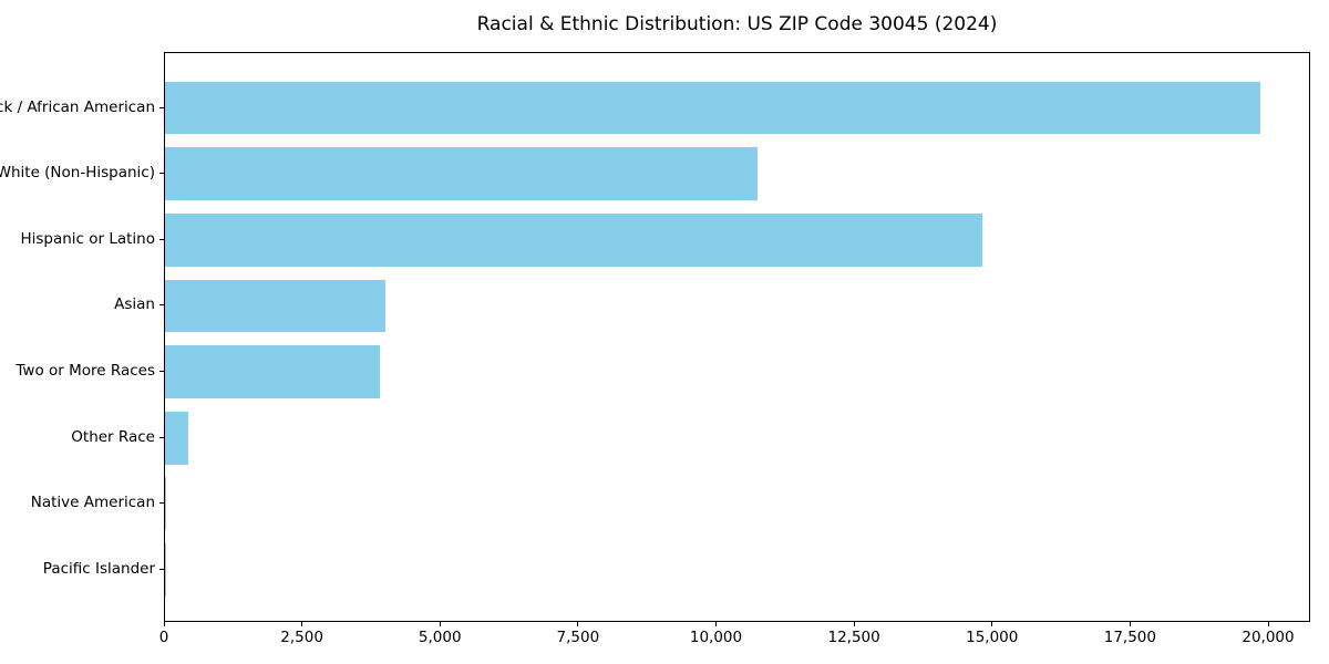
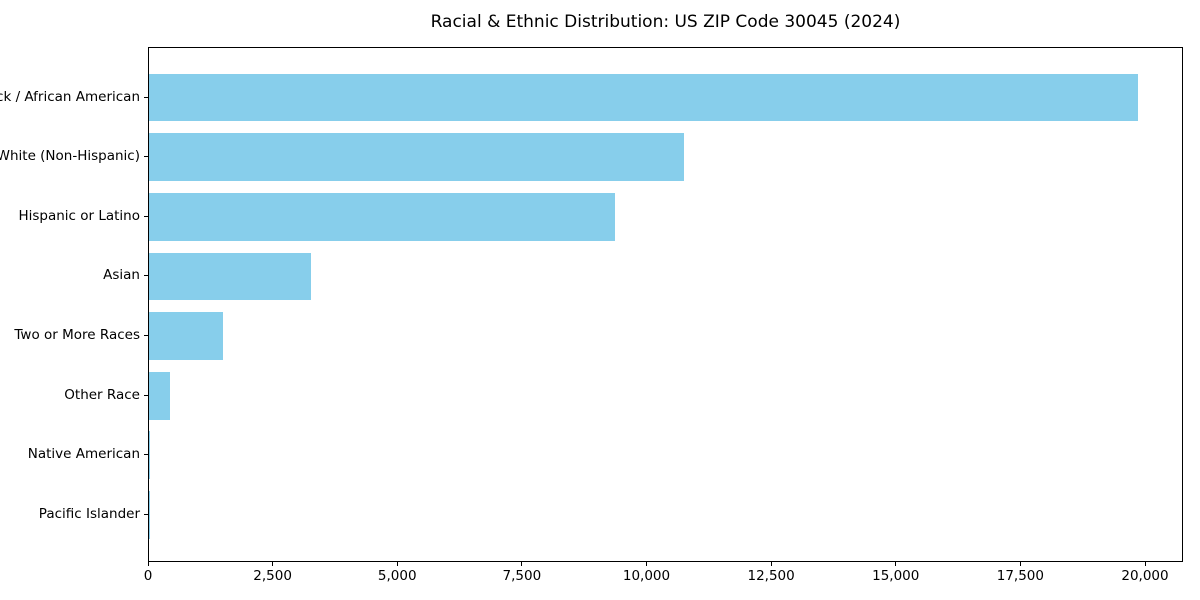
Hispanic or Latino: 14800 -> 9400
Asian: 4000 -> 3200
Two or More Races: 3900 -> 1500
